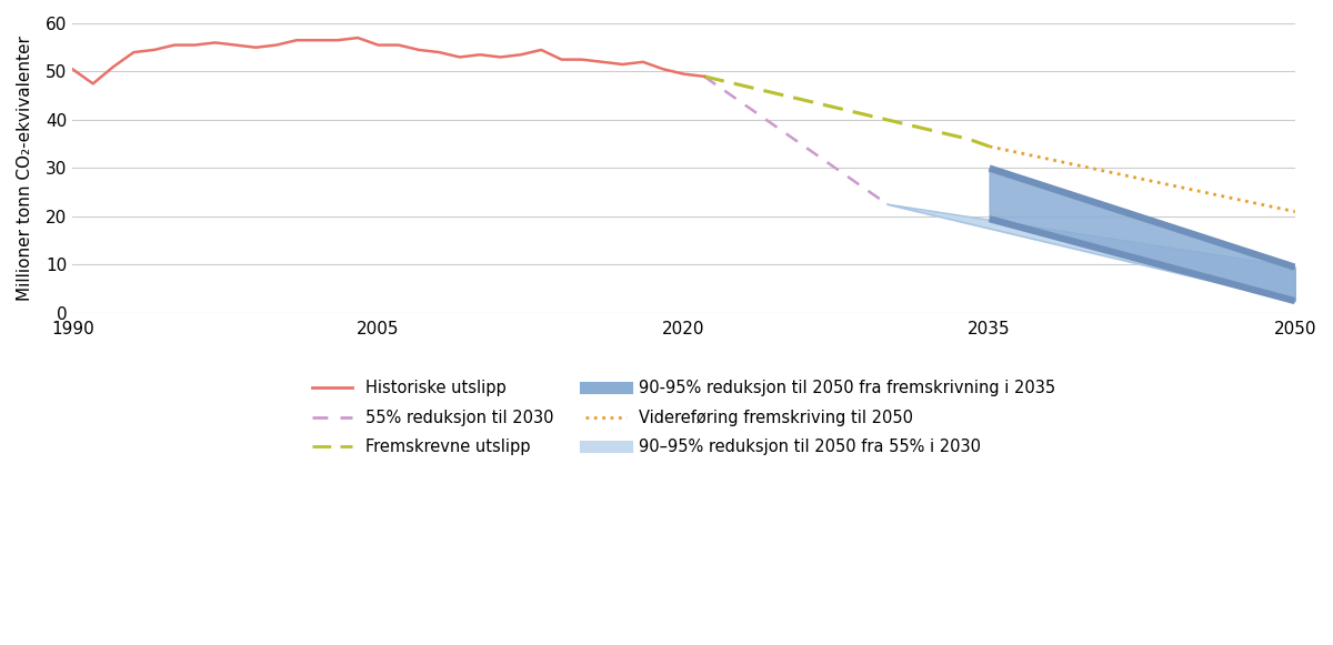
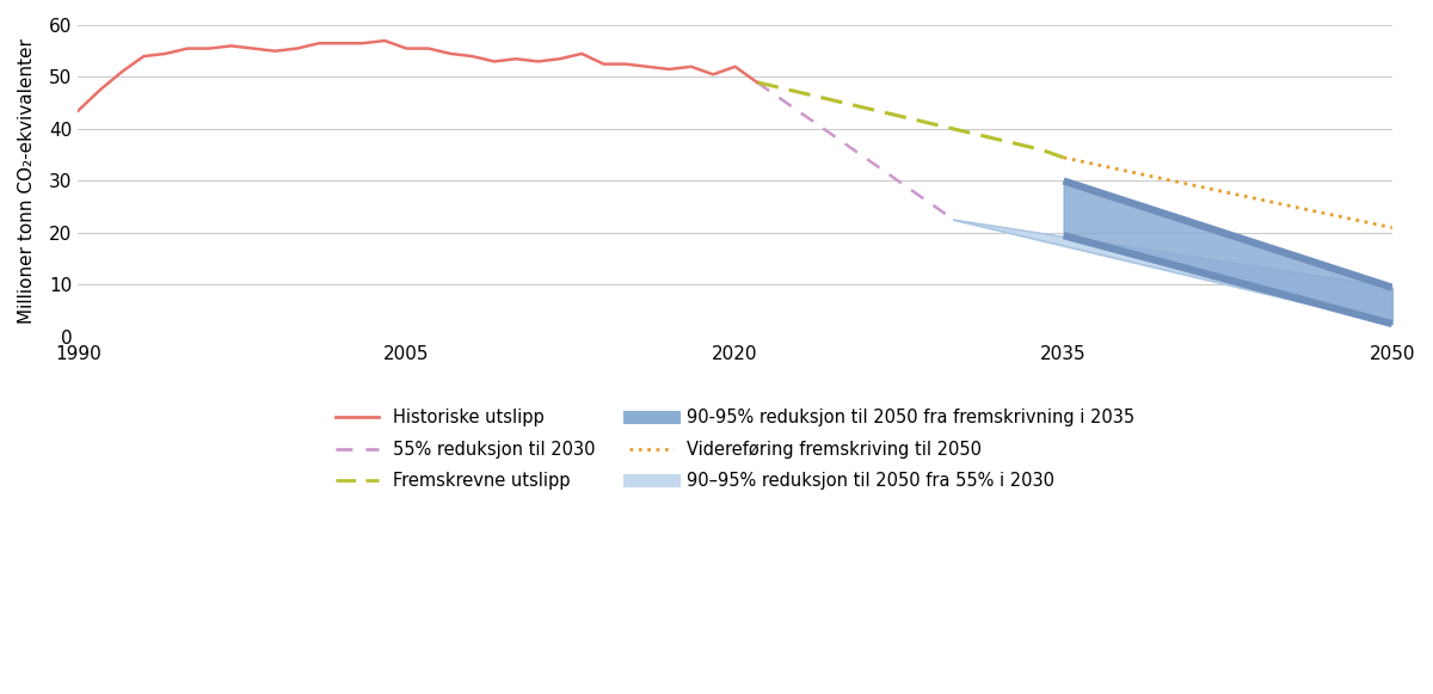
Historiske utslipp/1990: 50.5 -> 43.5
Historiske utslipp/2020: 49.5 -> 52.0
